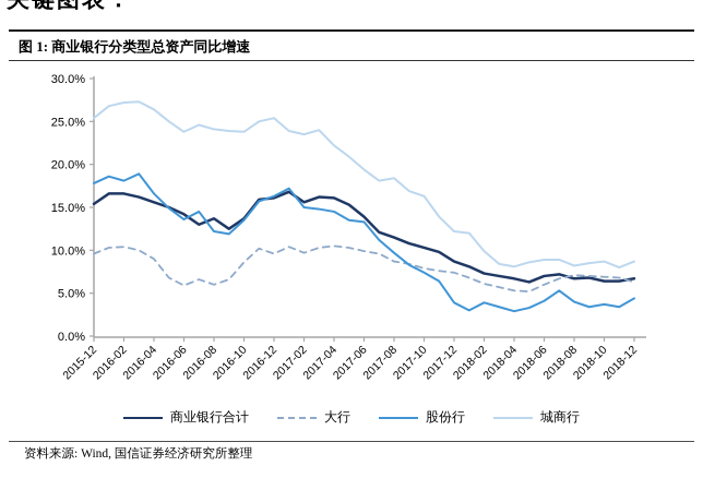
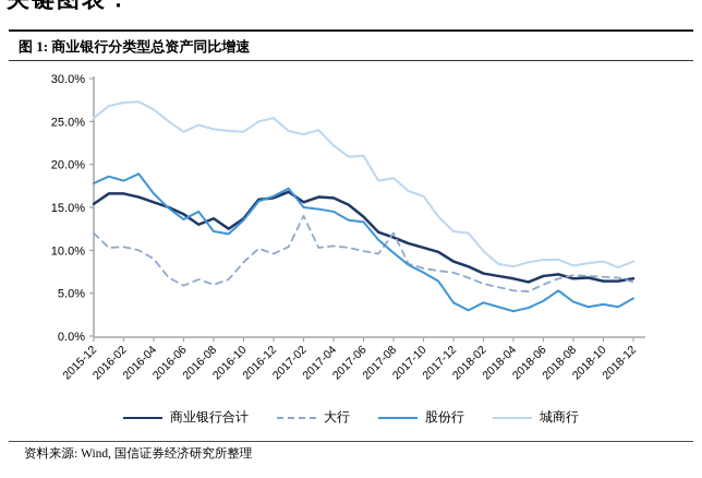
大行/2015-12: 10% -> 12%
大行/2017-02: 10% -> 14%
城商行/2017-06: 19% -> 21%
大行/2017-08: 9% -> 12%
